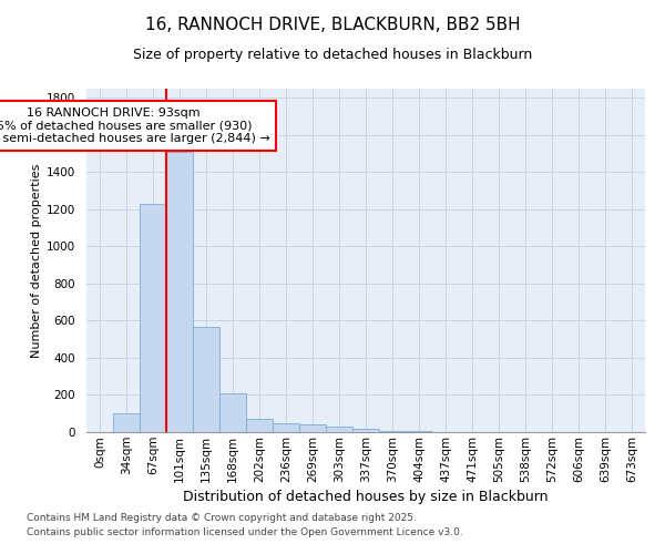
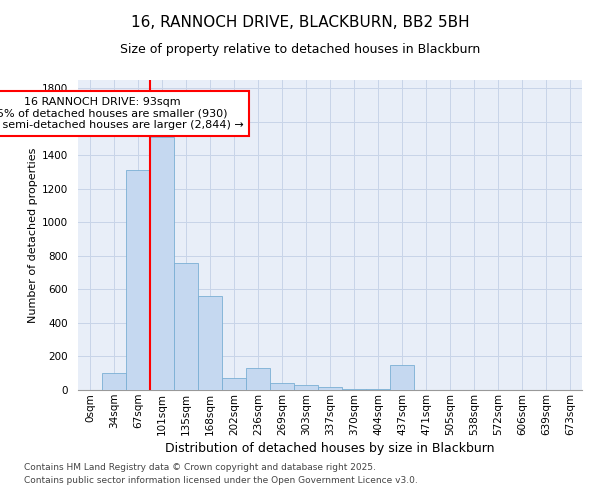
67sqm: 1230 -> 1310
135sqm: 560 -> 760
168sqm: 210 -> 560
236sqm: 50 -> 130
437sqm: 0 -> 150
